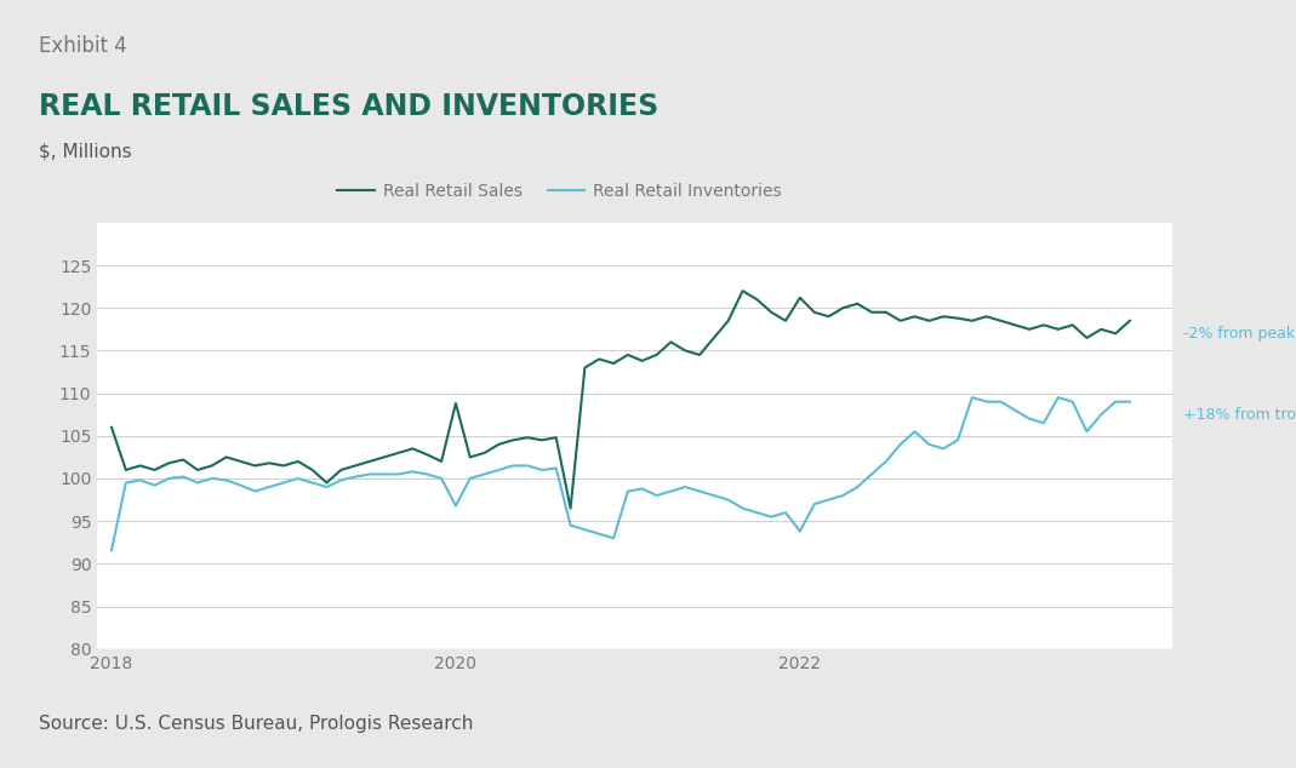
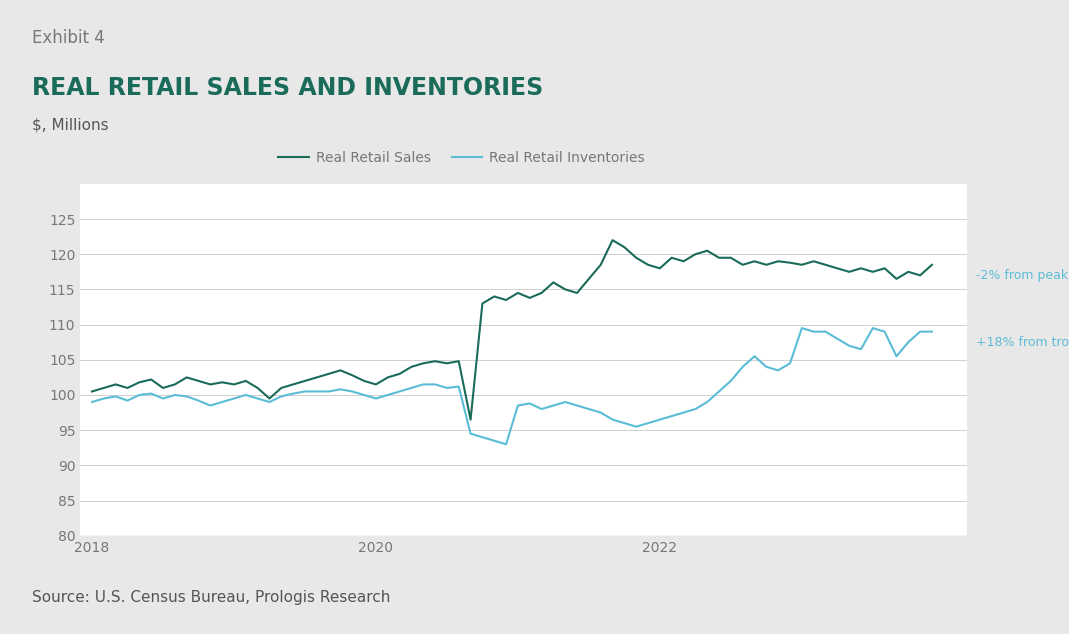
Real Retail Sales/2018: 106.0 -> 100.5
Real Retail Inventories/2018: 91.6 -> 99.0
Real Retail Sales/2020: 108.8 -> 101.5
Real Retail Inventories/2020: 96.8 -> 99.5
Real Retail Sales/2022: 121.2 -> 118.0
Real Retail Inventories/2022: 93.8 -> 96.5
